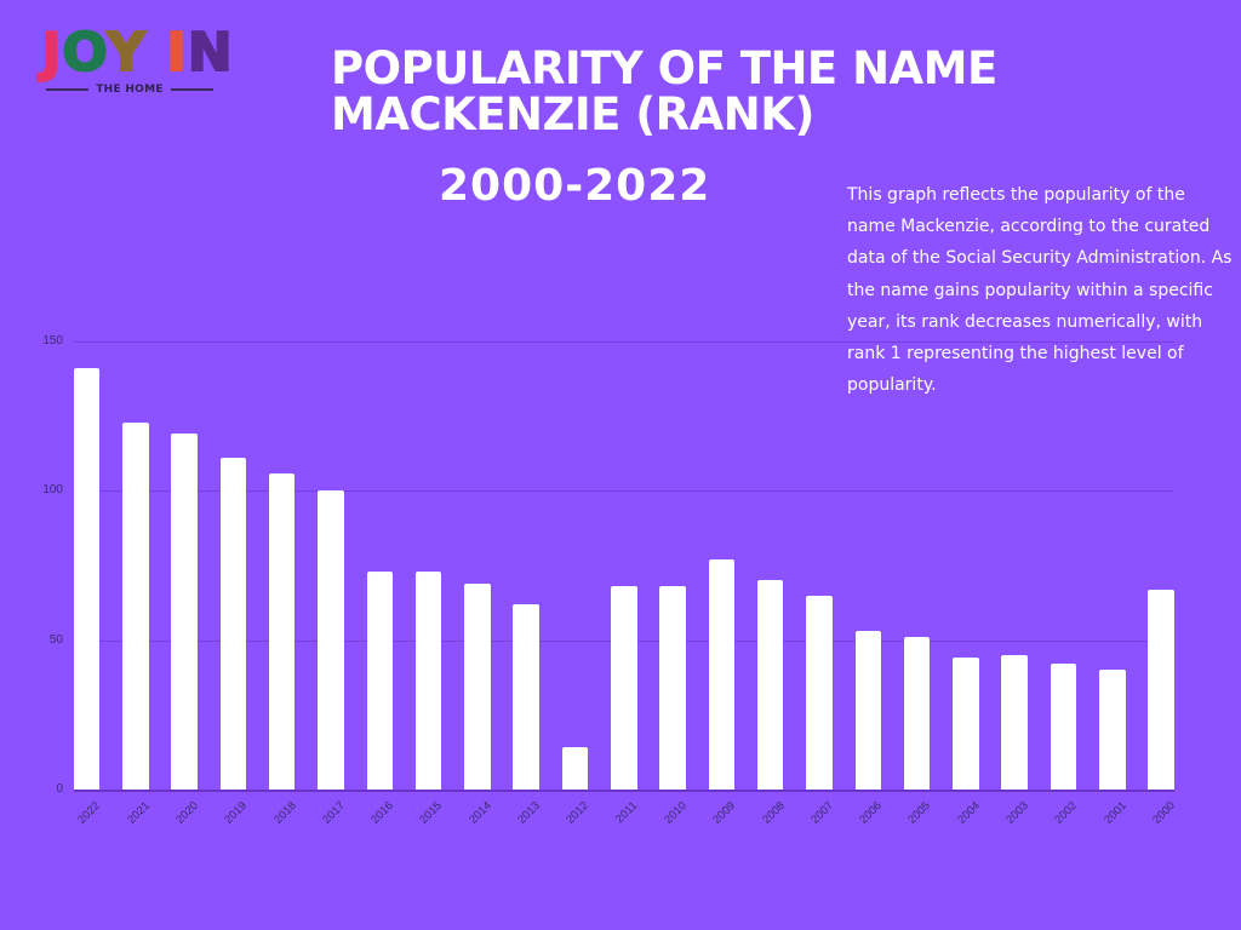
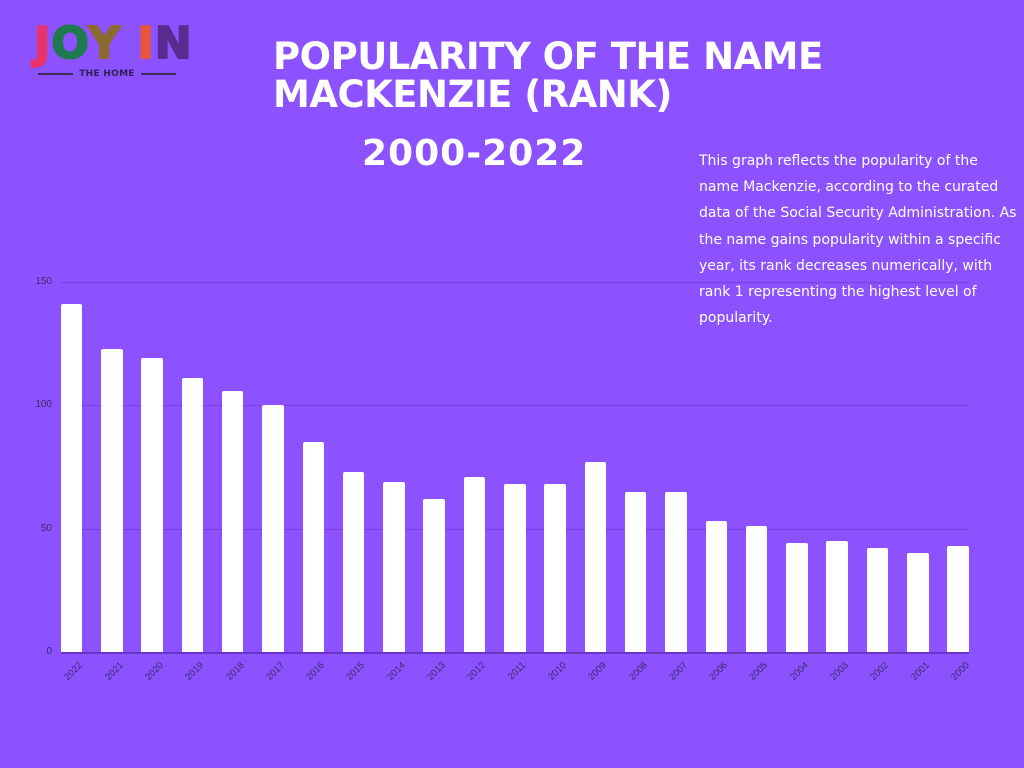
2016: 73 -> 85
2012: 14 -> 71
2008: 70 -> 65
2000: 67 -> 43
